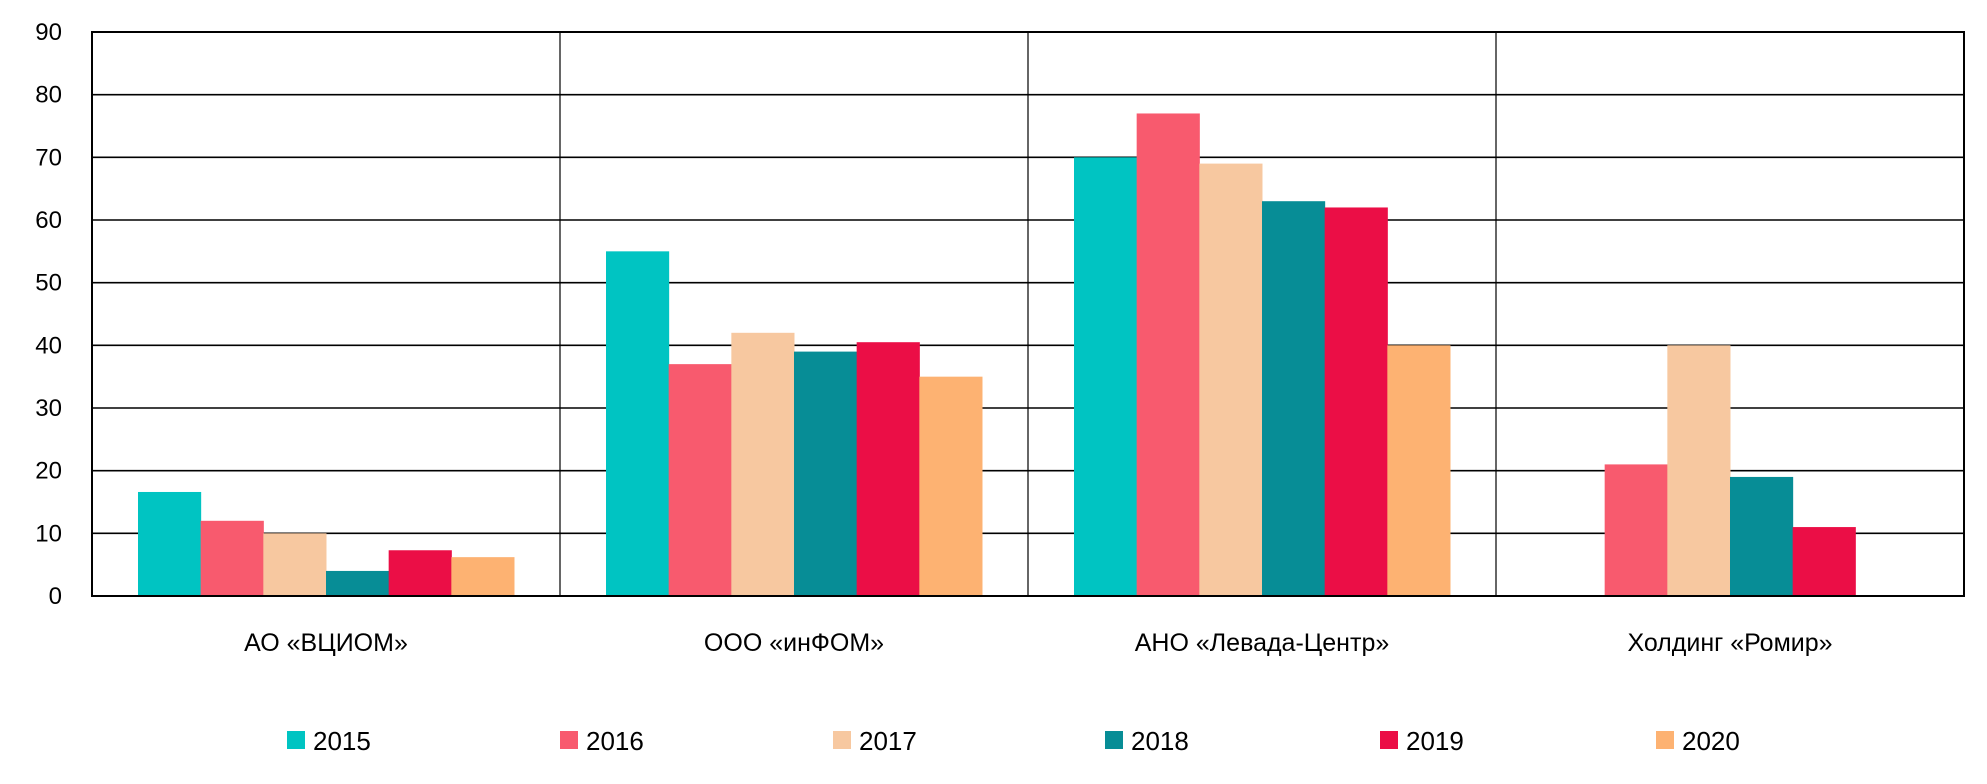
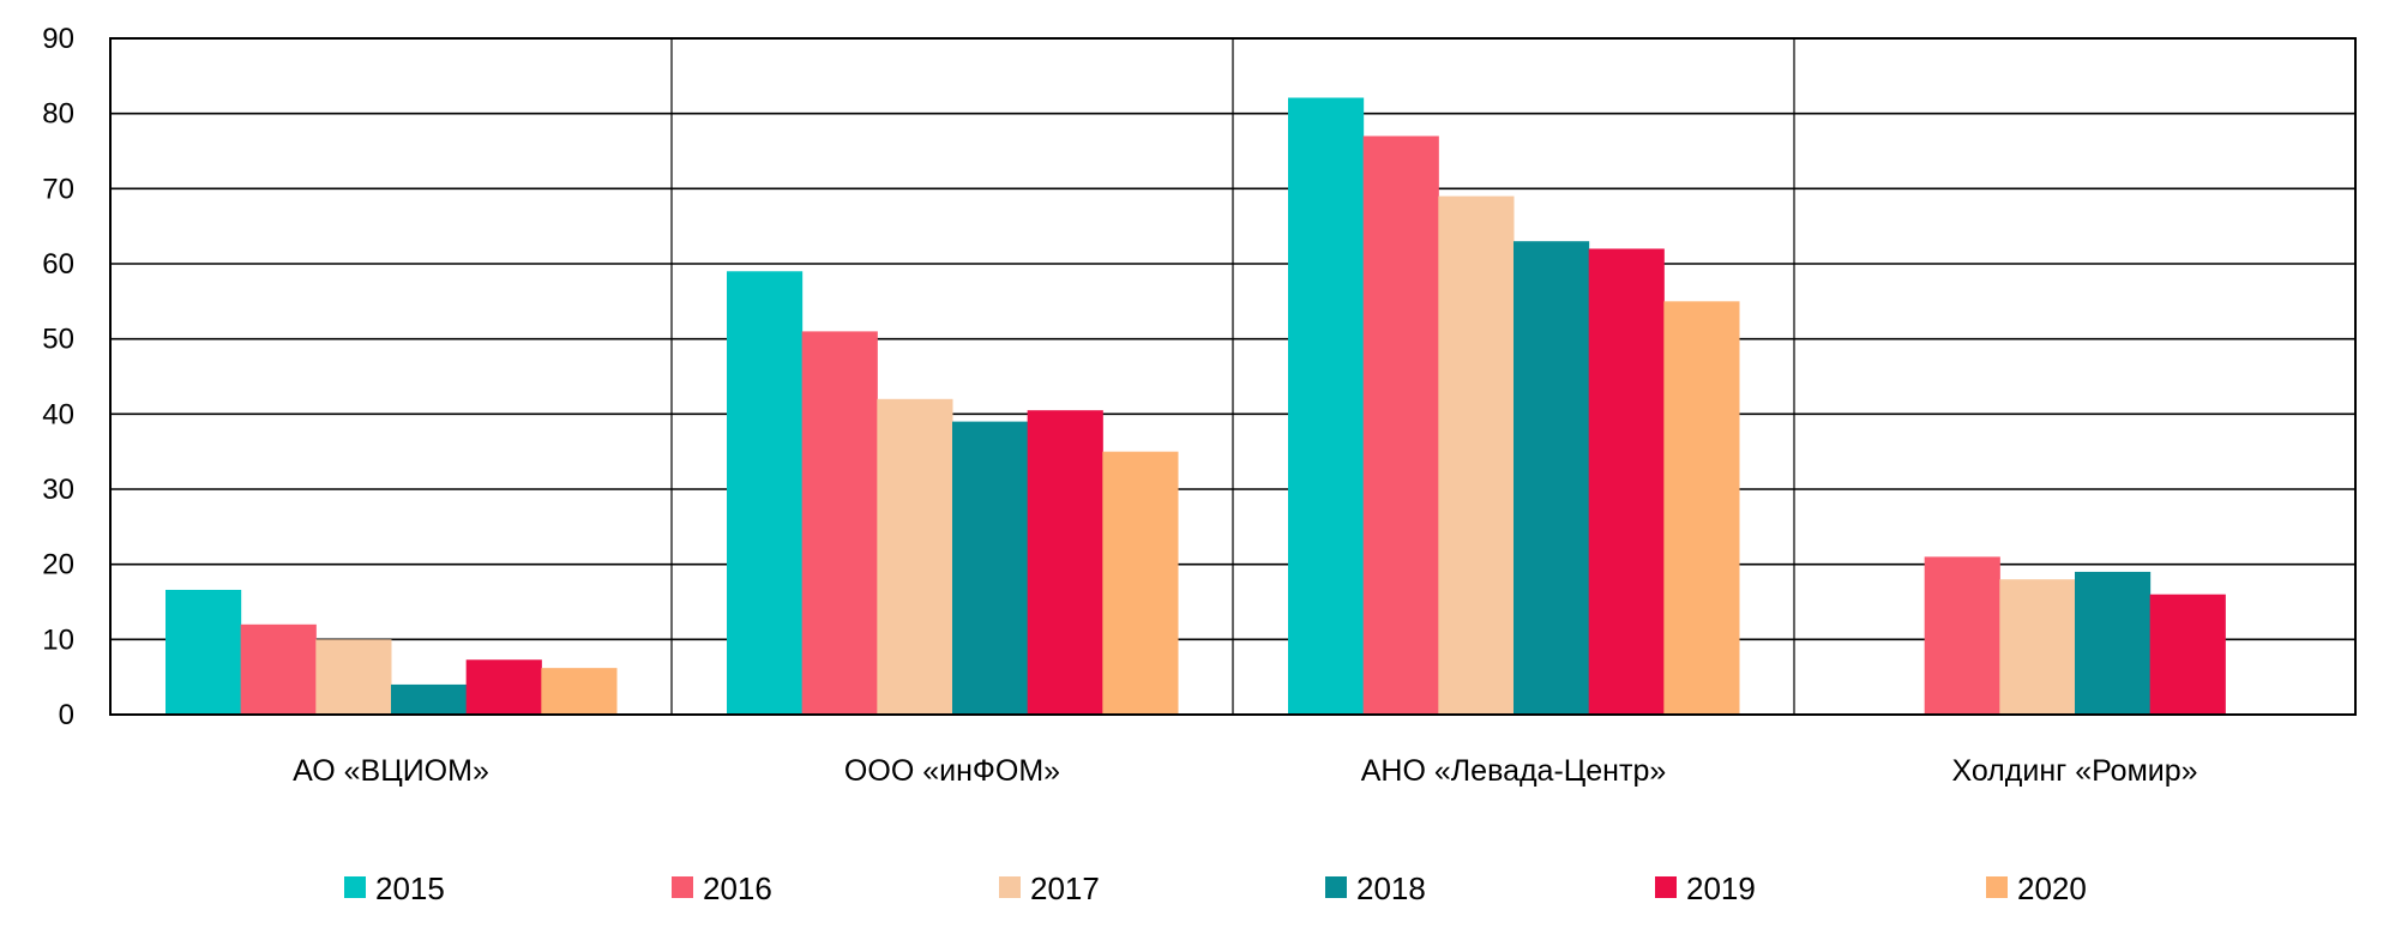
2015/ООО «инФОМ»: 55 -> 59
2016/ООО «инФОМ»: 37 -> 51
2015/АНО «Левада-Центр»: 70 -> 82
2020/АНО «Левада-Центр»: 40 -> 55
2017/Холдинг «Ромир»: 40 -> 18
2019/Холдинг «Ромир»: 11 -> 16
